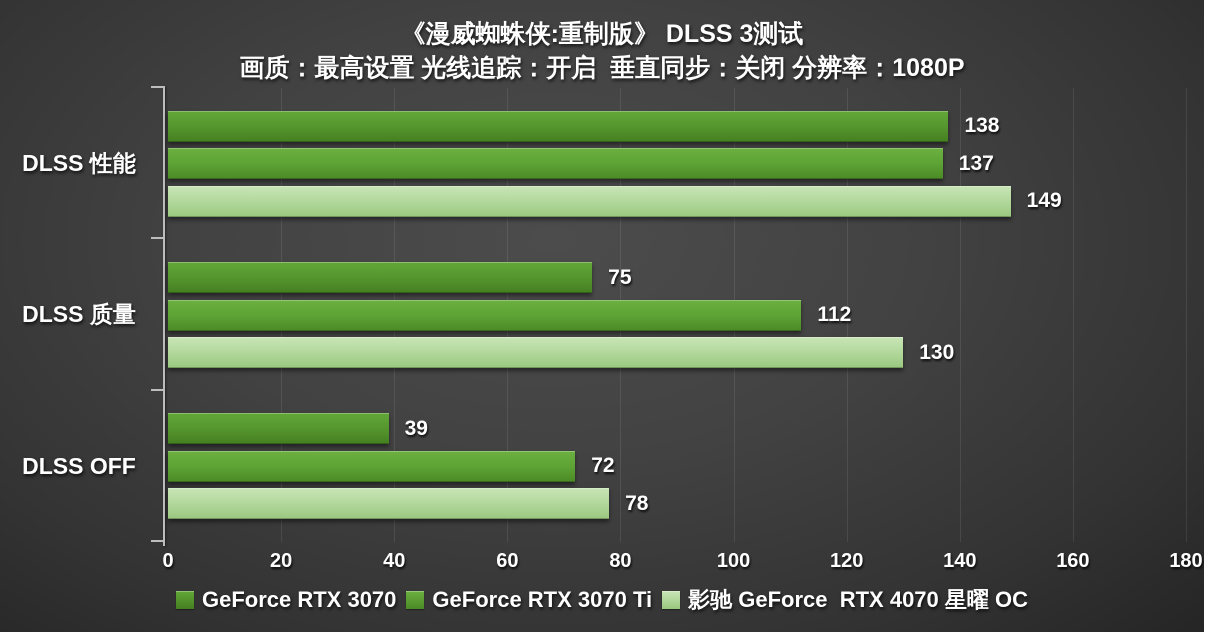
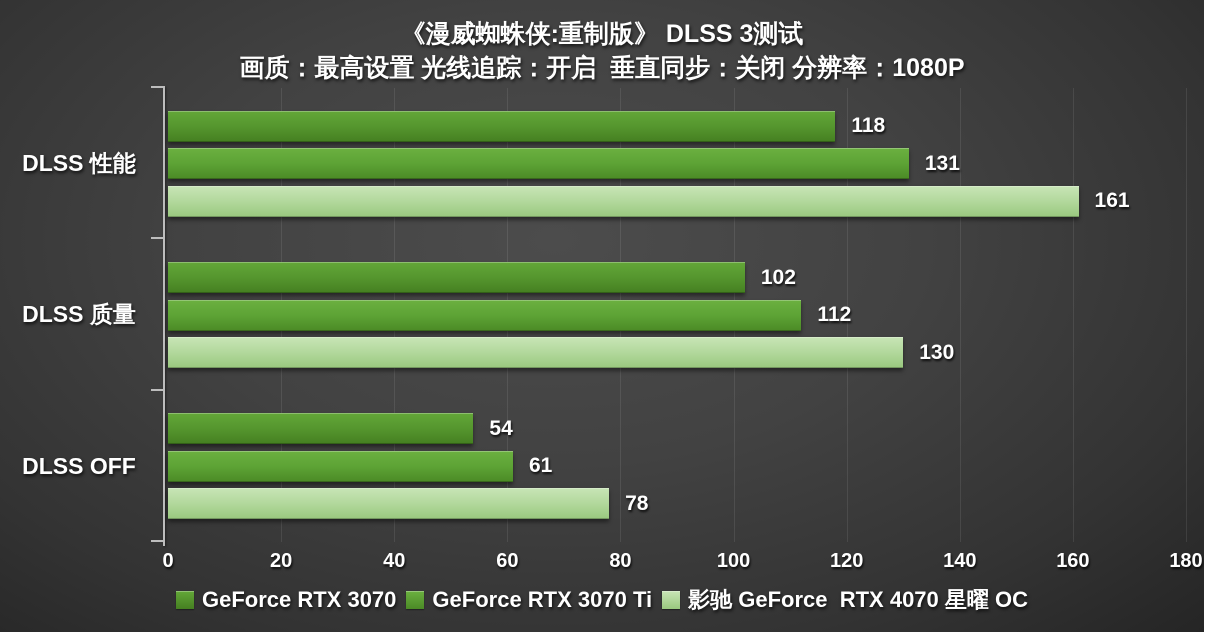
GeForce RTX 3070/DLSS 性能: 138 -> 118
GeForce RTX 3070 Ti/DLSS 性能: 137 -> 131
影驰 GeForce RTX 4070 星曜 OC/DLSS 性能: 149 -> 161
GeForce RTX 3070/DLSS 质量: 75 -> 102
GeForce RTX 3070/DLSS OFF: 39 -> 54
GeForce RTX 3070 Ti/DLSS OFF: 72 -> 61
